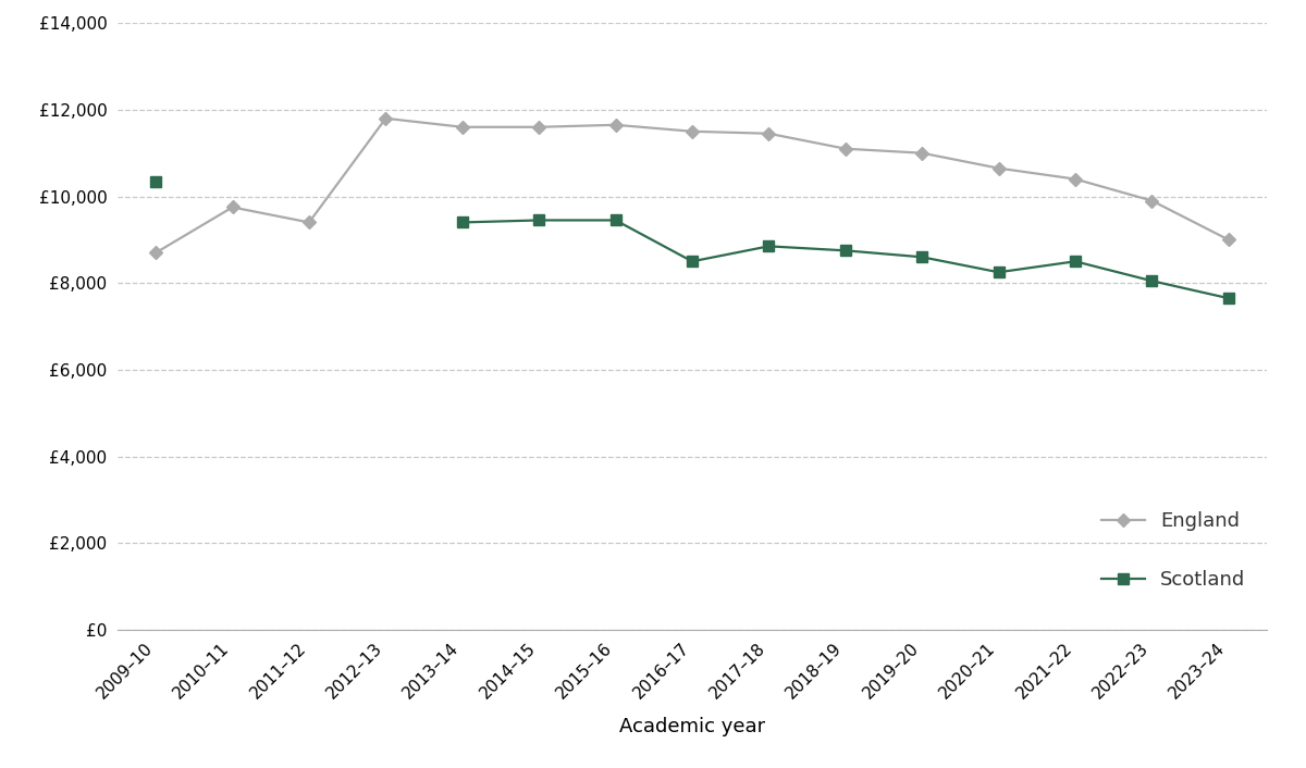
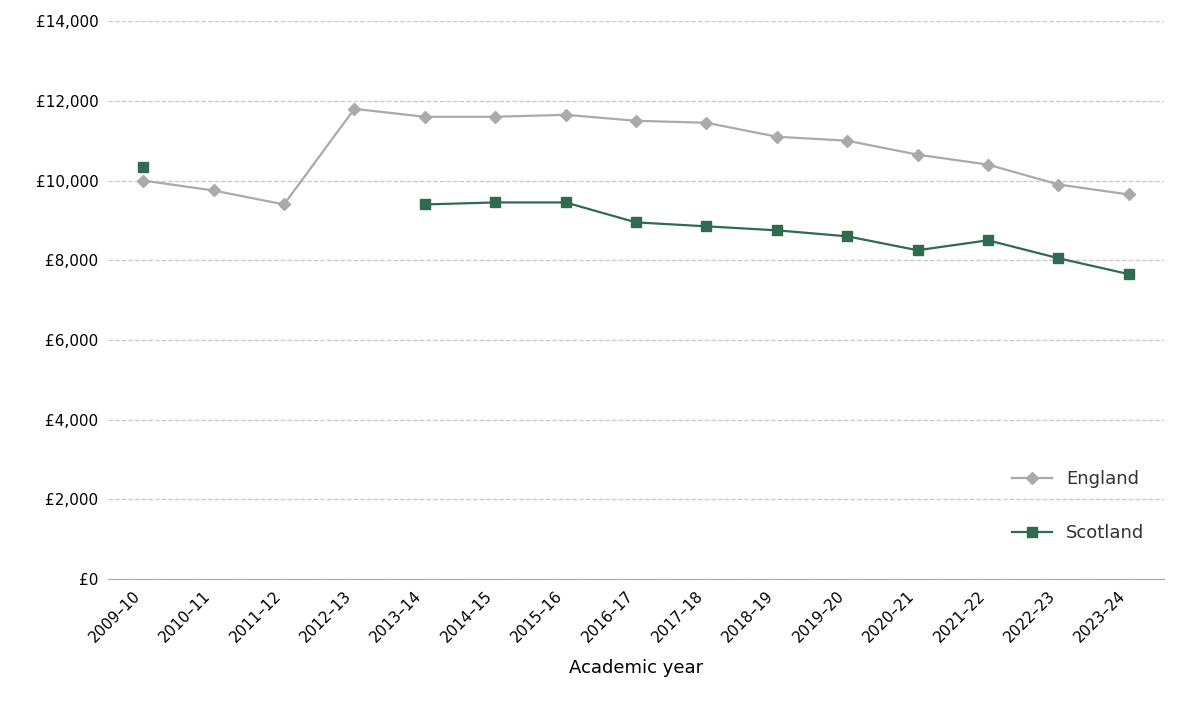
England/2009–10: £8,700 -> £10,000
Scotland/2016–17: £8,500 -> £8,950
England/2023–24: £9,000 -> £9,650
